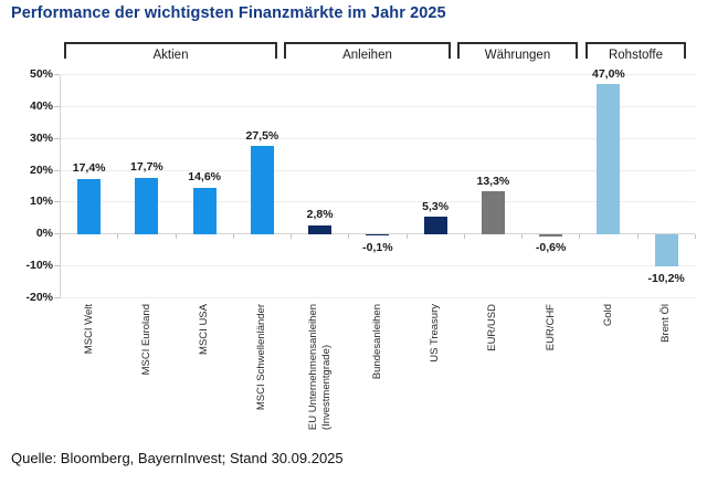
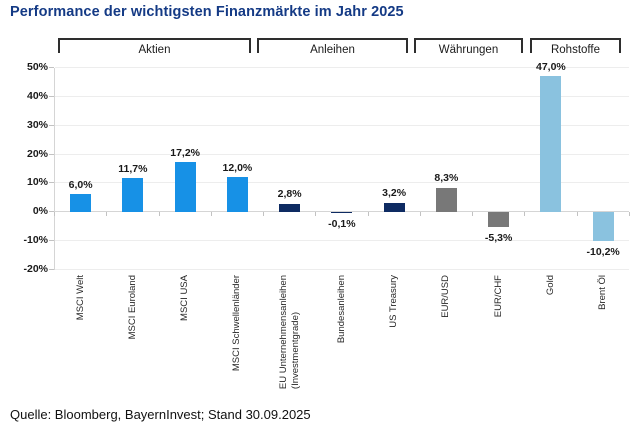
MSCI Welt: 17,4% -> 6,0%
MSCI Euroland: 17,7% -> 11,7%
MSCI USA: 14,6% -> 17,2%
MSCI Schwellenländer: 27,5% -> 12,0%
US Treasury: 5,3% -> 3,2%
EUR/USD: 13,3% -> 8,3%
EUR/CHF: -0,6% -> -5,3%
